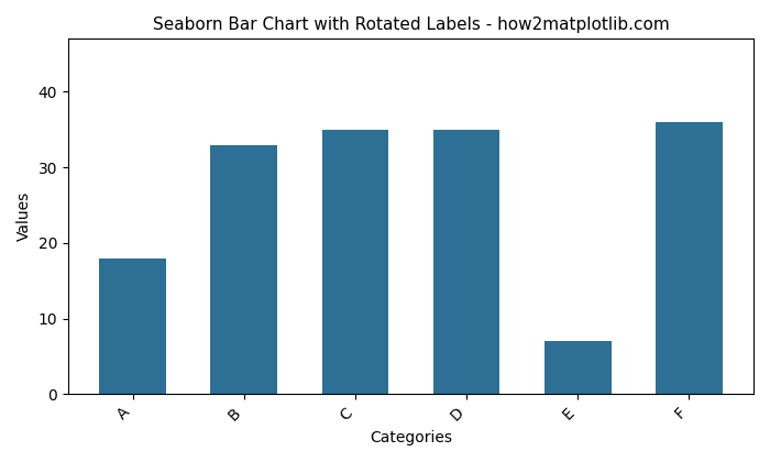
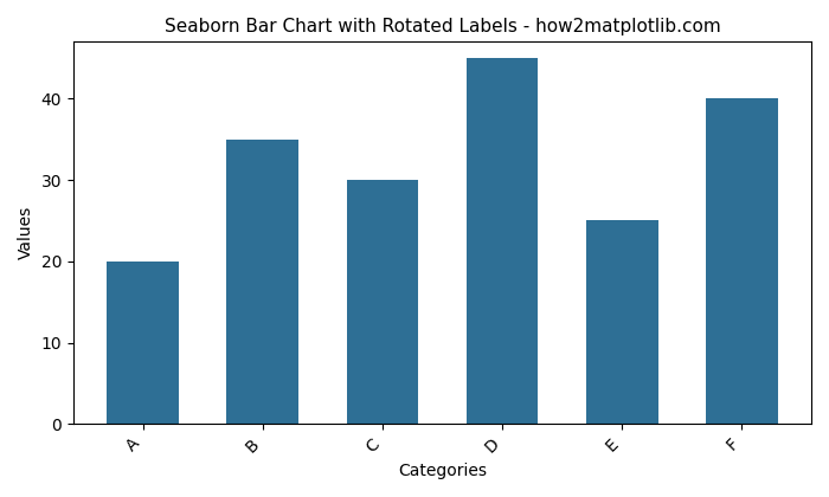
A: 18 -> 20
B: 33 -> 35
C: 35 -> 30
D: 35 -> 45
E: 7 -> 25
F: 36 -> 40
